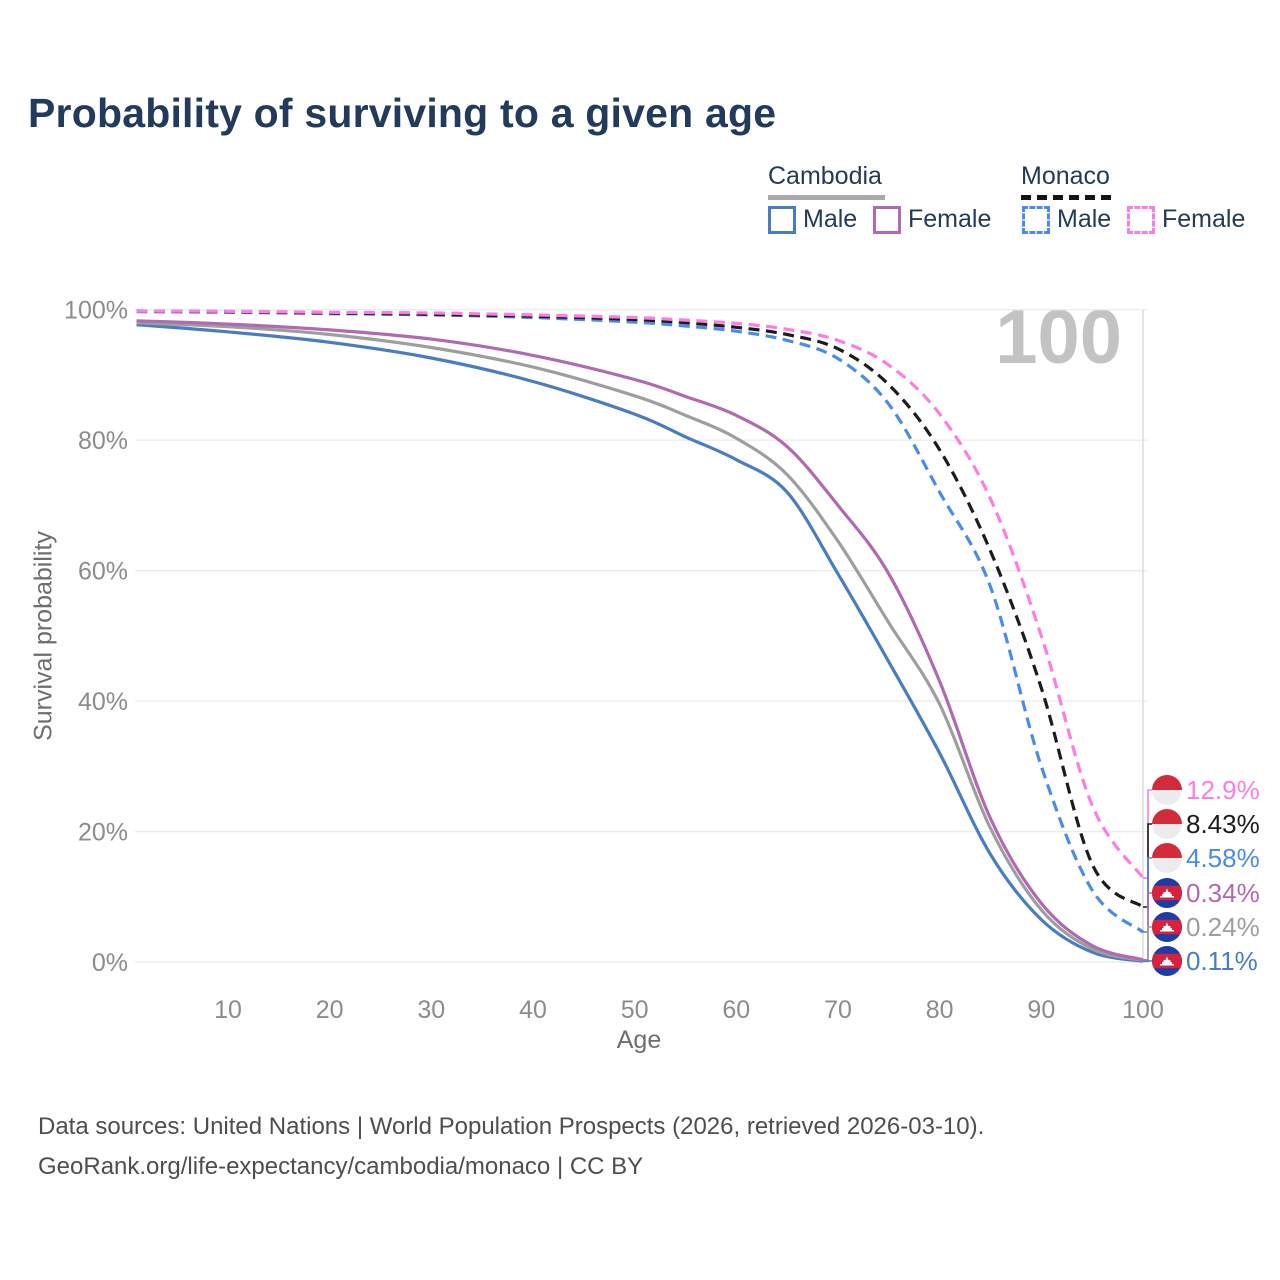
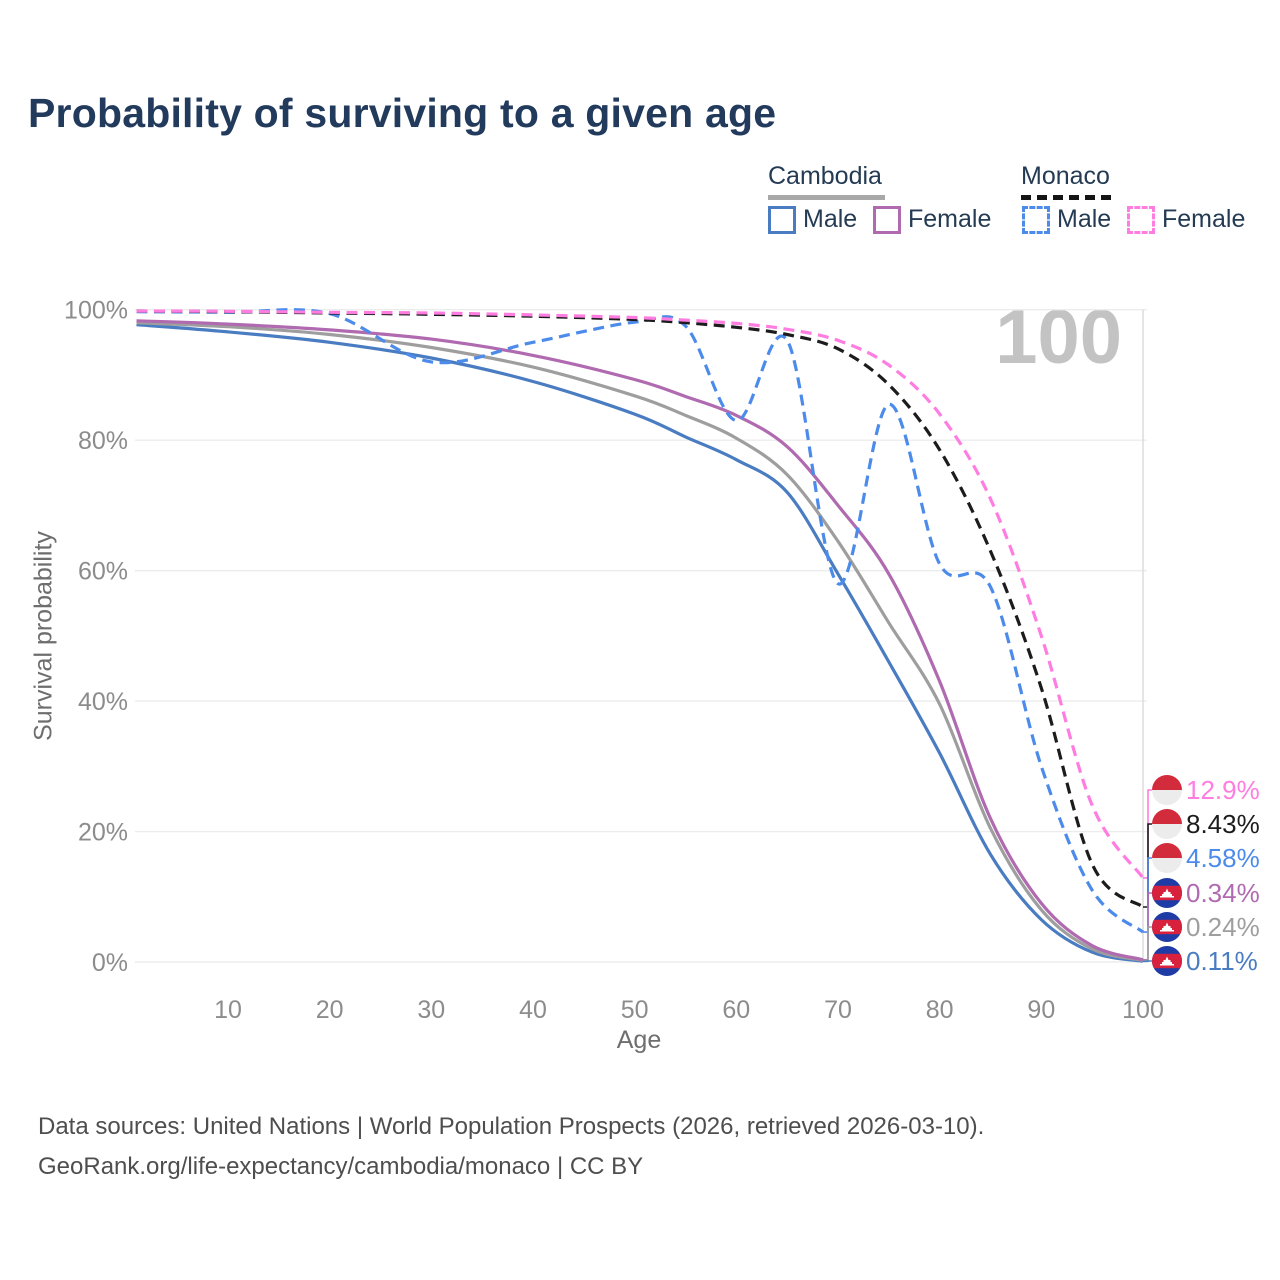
Monaco Male/30: 99% -> 92%
Monaco Male/40: 99% -> 95%
Monaco Male/60: 97% -> 83%
Monaco Male/70: 92% -> 58%
Monaco Male/80: 72% -> 61%
